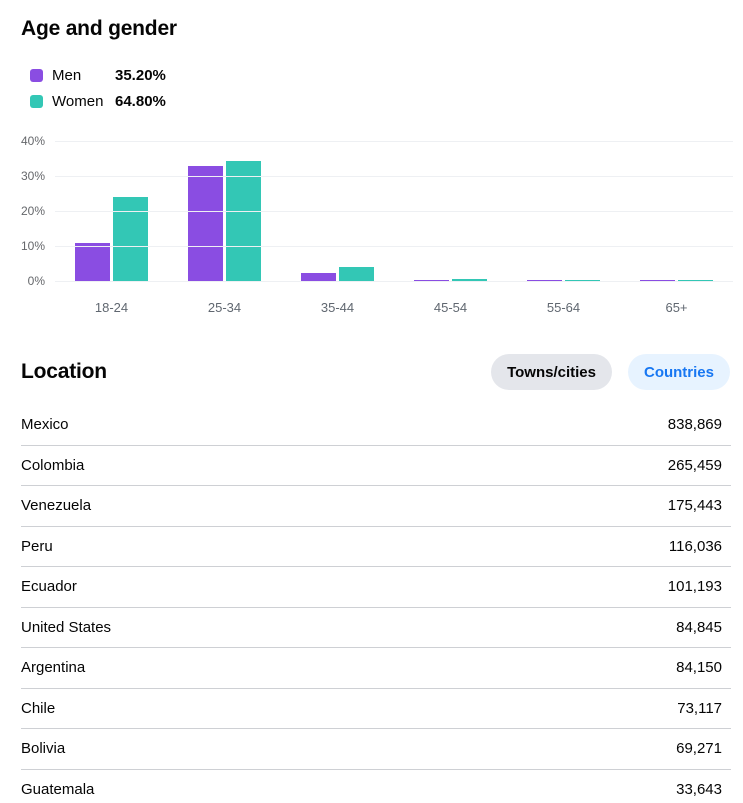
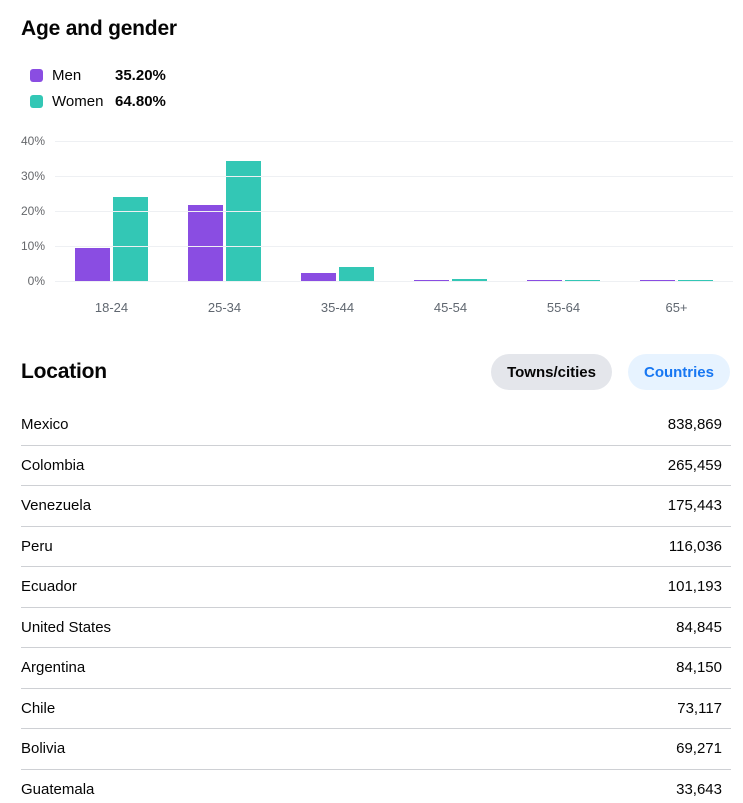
Men/18-24: 11% -> 10%
Men/25-34: 33% -> 22%
